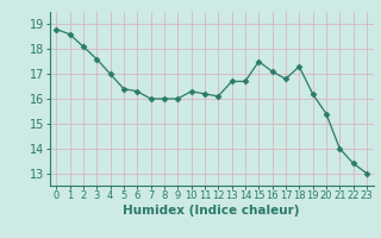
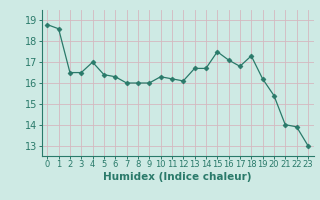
2: 18.1 -> 16.5
3: 17.6 -> 16.5
22: 13.4 -> 13.9
